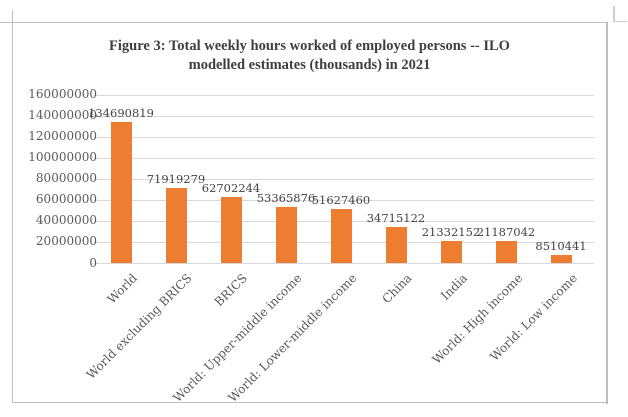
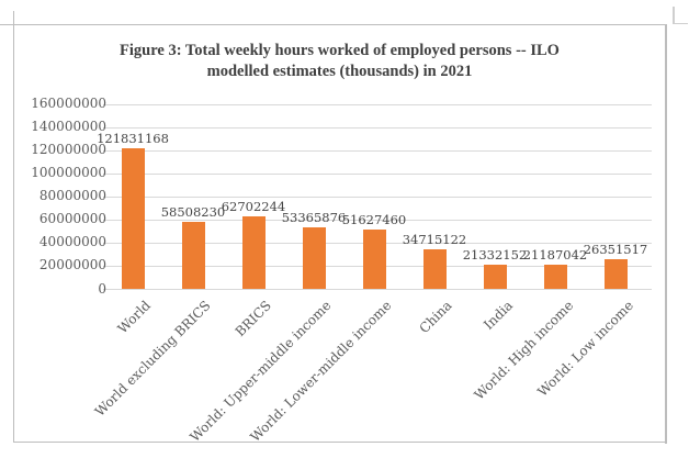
World: 134690819 -> 121831168
World excluding BRICS: 71919279 -> 58508230
World: Low income: 8510441 -> 26351517
